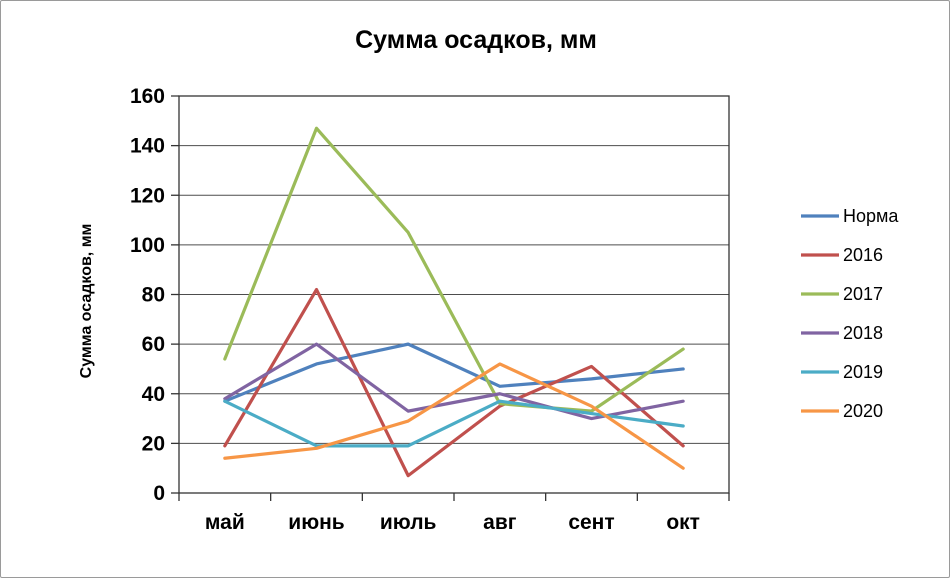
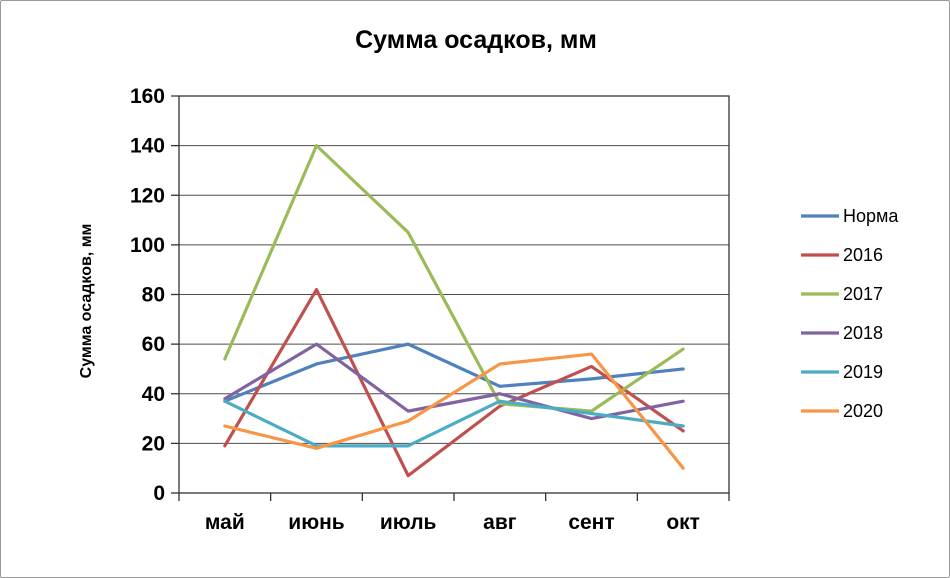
2020/май: 14 -> 27
2017/июнь: 147 -> 140
2020/сент: 35 -> 56
2016/окт: 19 -> 25
